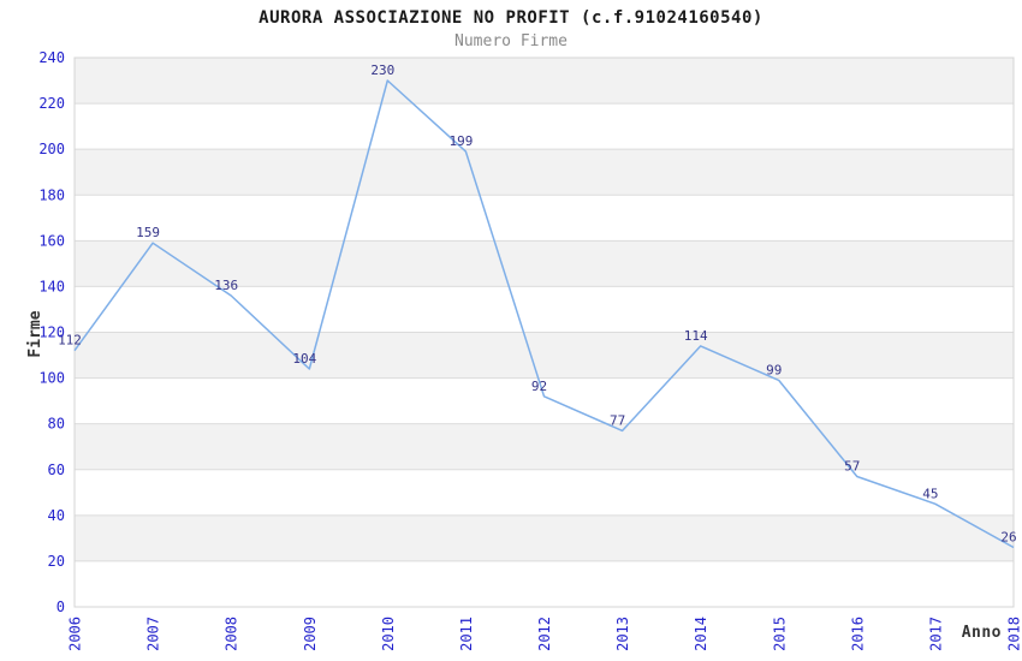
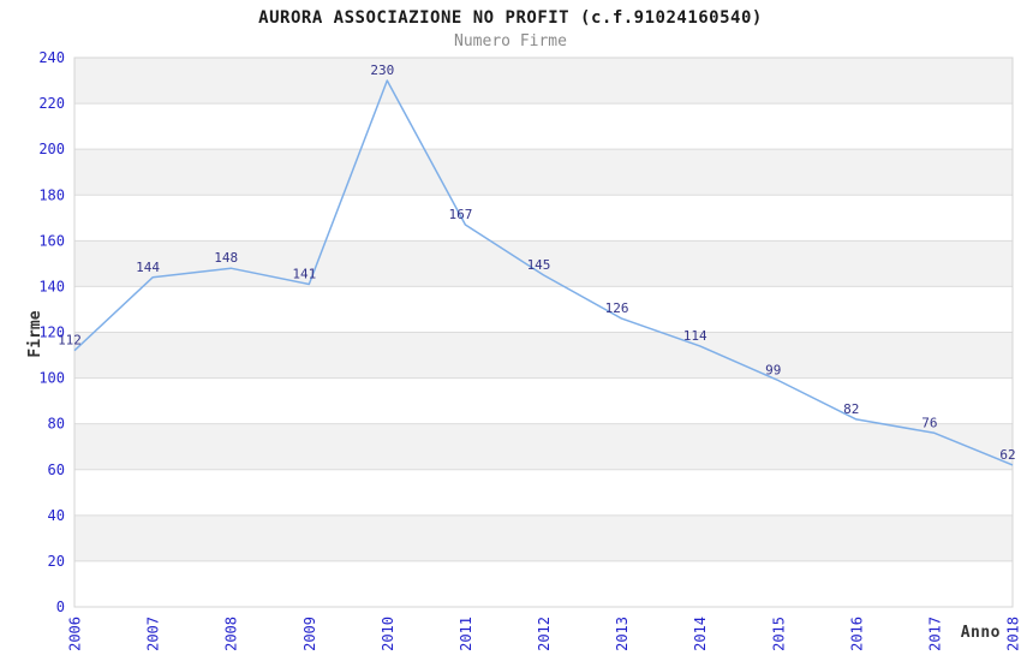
2007: 159 -> 144
2008: 136 -> 148
2009: 104 -> 141
2011: 199 -> 167
2012: 92 -> 145
2013: 77 -> 126
2016: 57 -> 82
2017: 45 -> 76
2018: 26 -> 62
